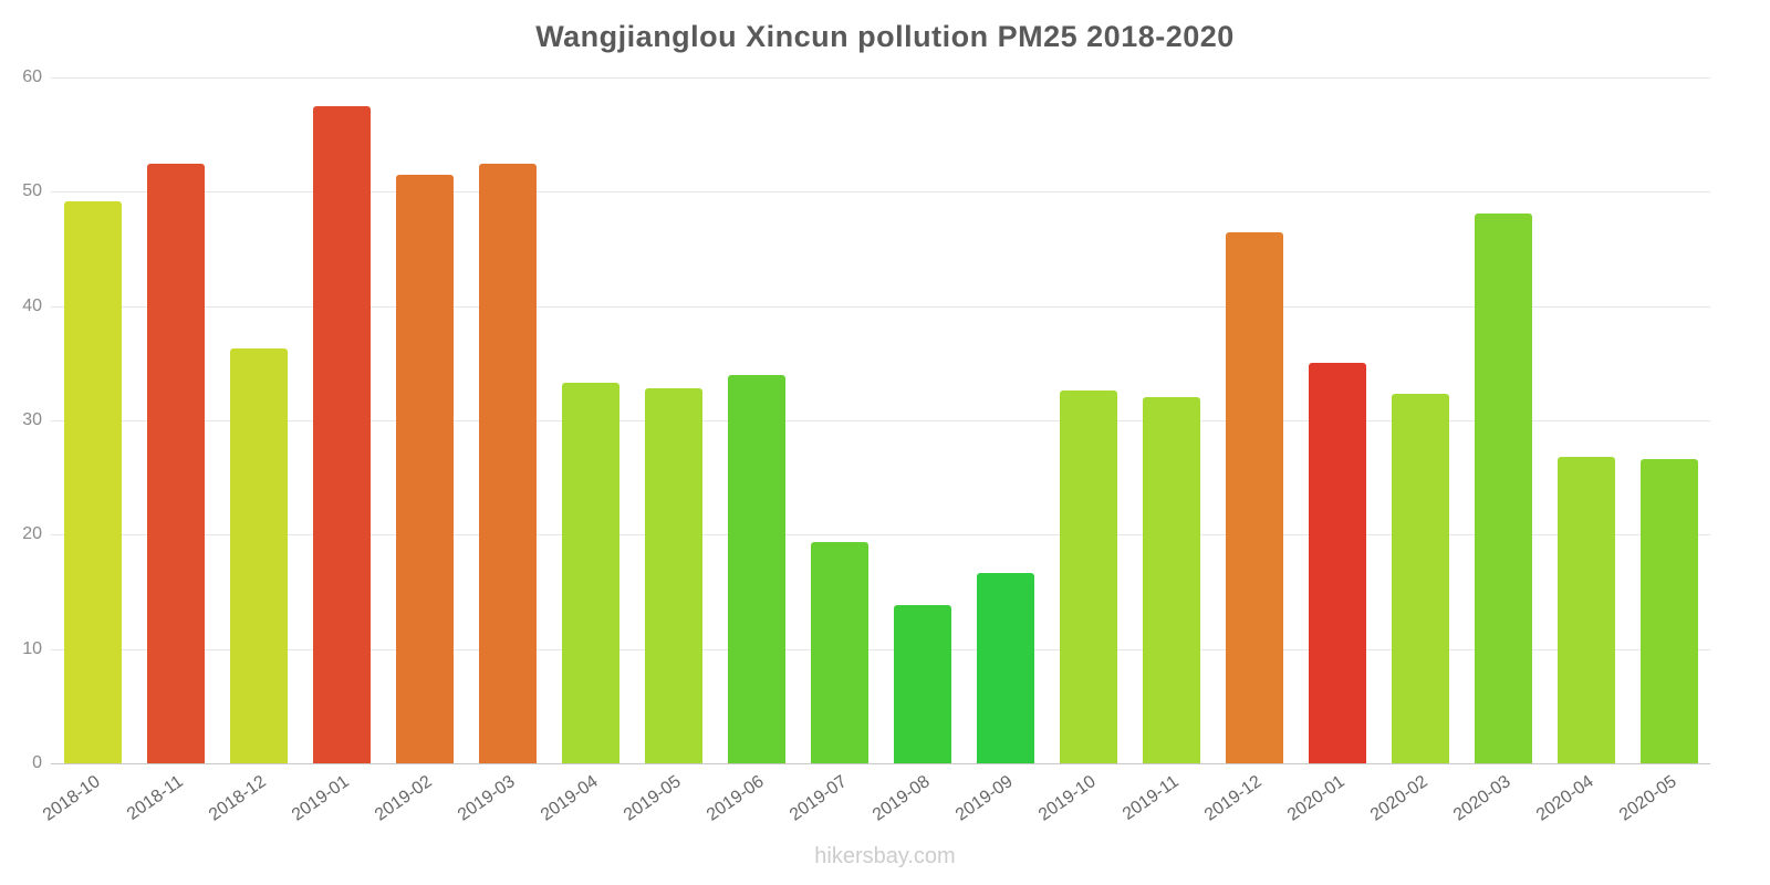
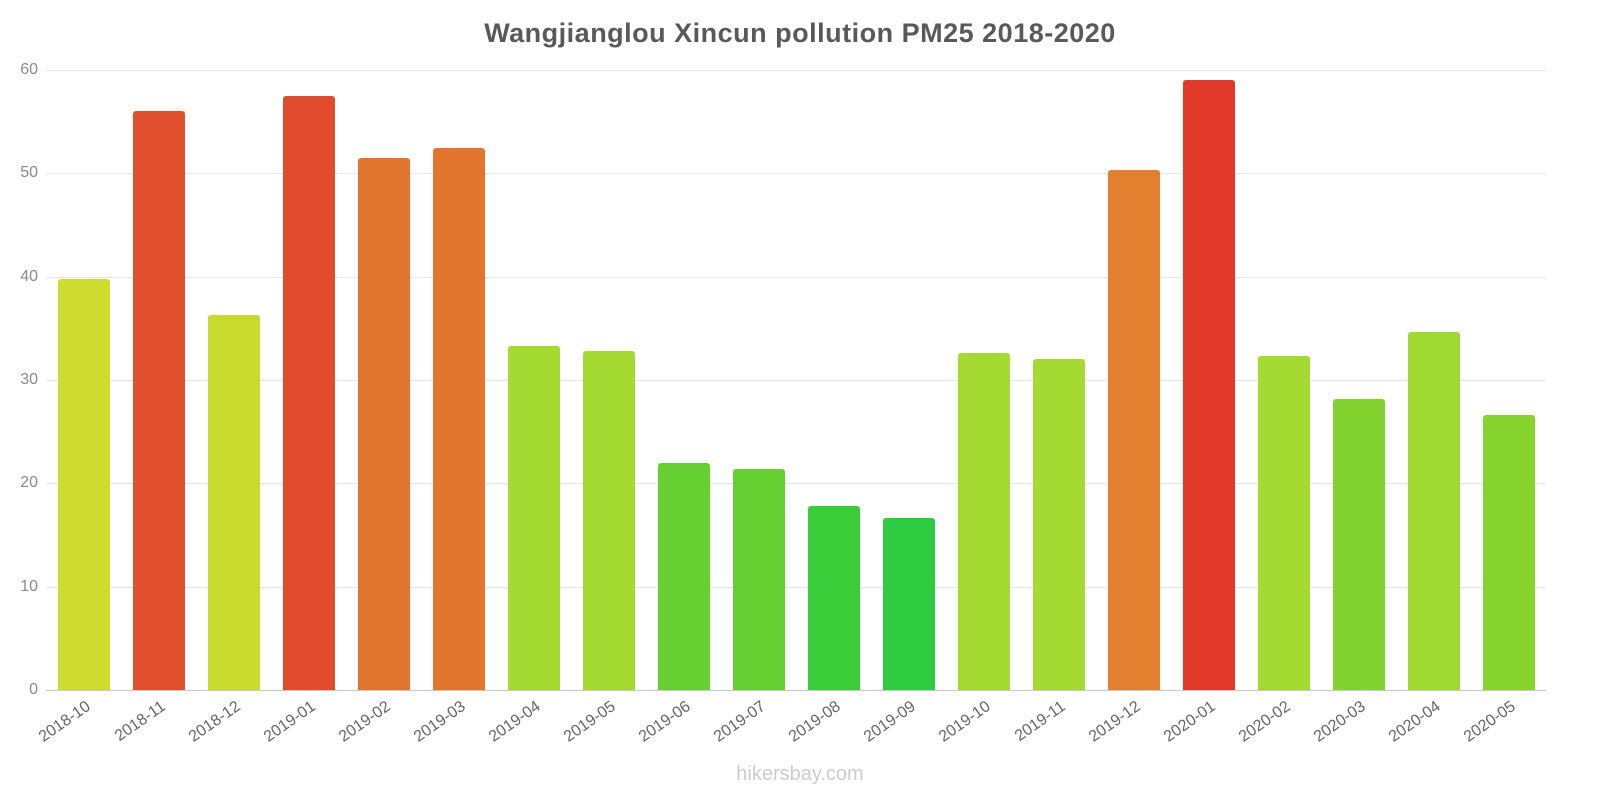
2018-10: 49.2 -> 39.8
2018-11: 52.5 -> 56.0
2019-06: 34.0 -> 22.0
2019-07: 19.4 -> 21.4
2019-08: 13.8 -> 17.8
2019-12: 46.5 -> 50.3
2020-01: 35.0 -> 59.0
2020-03: 48.1 -> 28.2
2020-04: 26.8 -> 34.6
